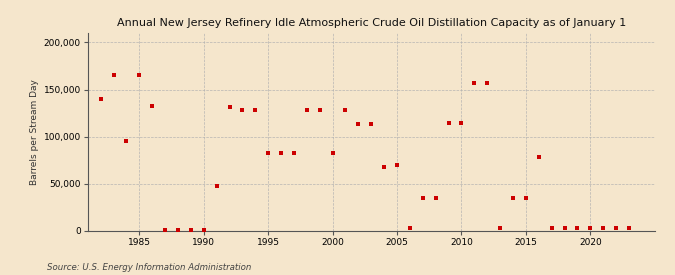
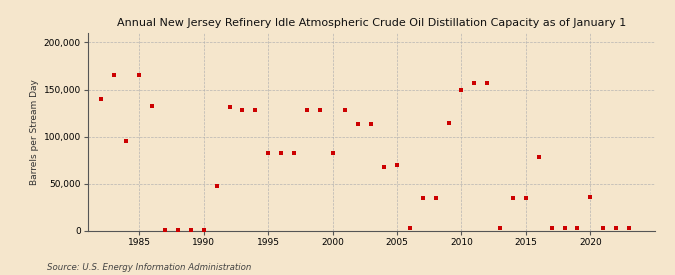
2010: 115,000 -> 150,000
2020: 3,000 -> 36,000
